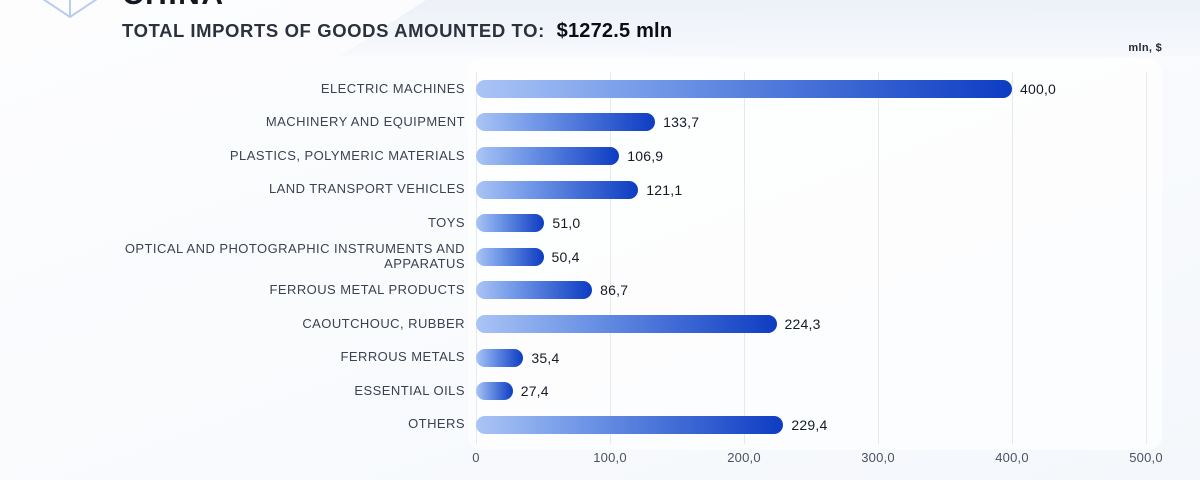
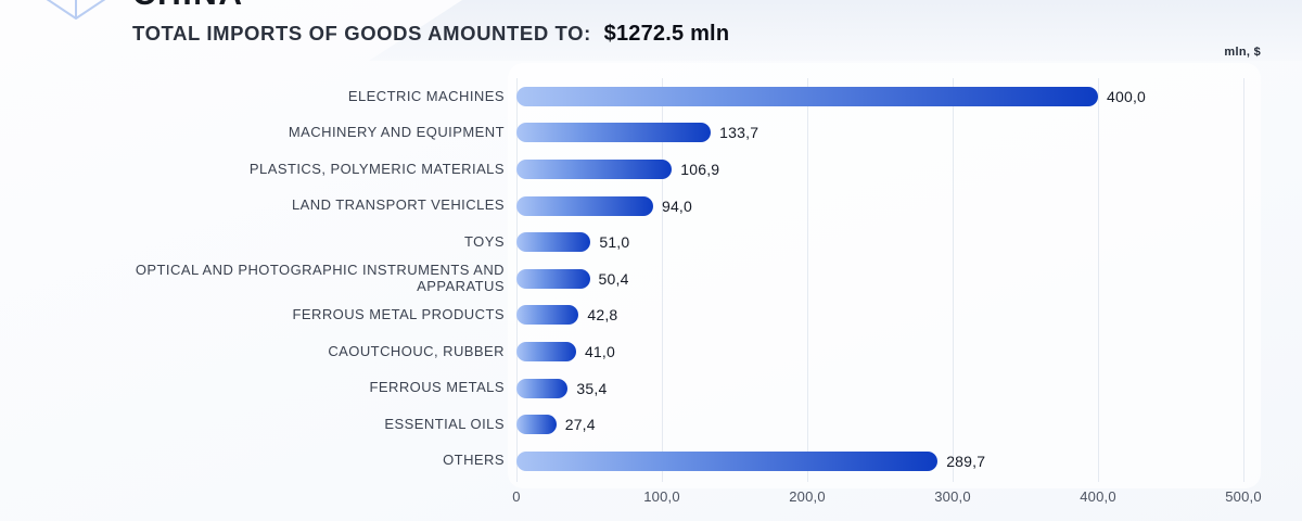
LAND TRANSPORT VEHICLES: 121,1 -> 94,0
FERROUS METAL PRODUCTS: 86,7 -> 42,8
CAOUTCHOUC, RUBBER: 224,3 -> 41,0
OTHERS: 229,4 -> 289,7
